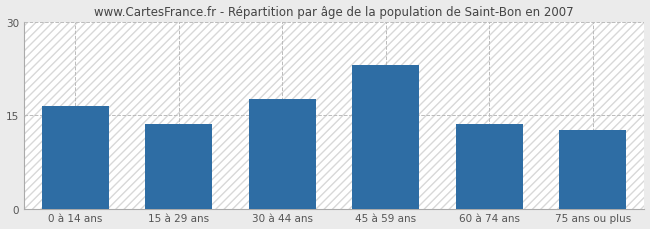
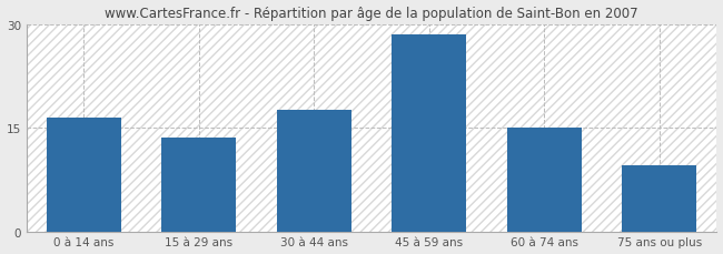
45 à 59 ans: 23.0 -> 28.5
60 à 74 ans: 13.6 -> 15.0
75 ans ou plus: 12.6 -> 9.5
